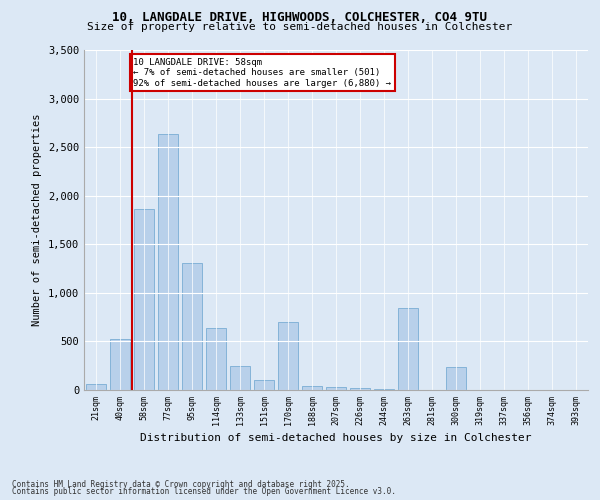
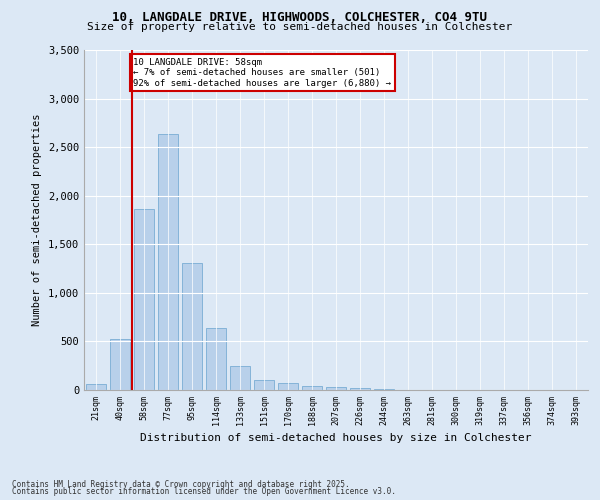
170sqm: 700 -> 80
263sqm: 840 -> 0
300sqm: 240 -> 0
